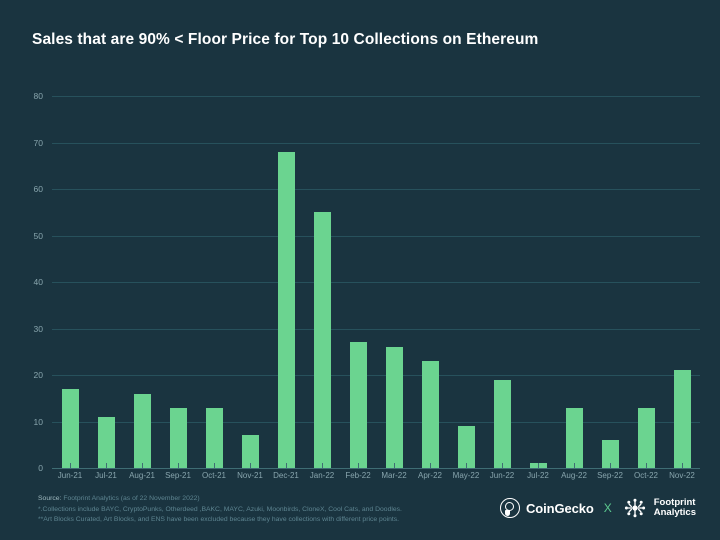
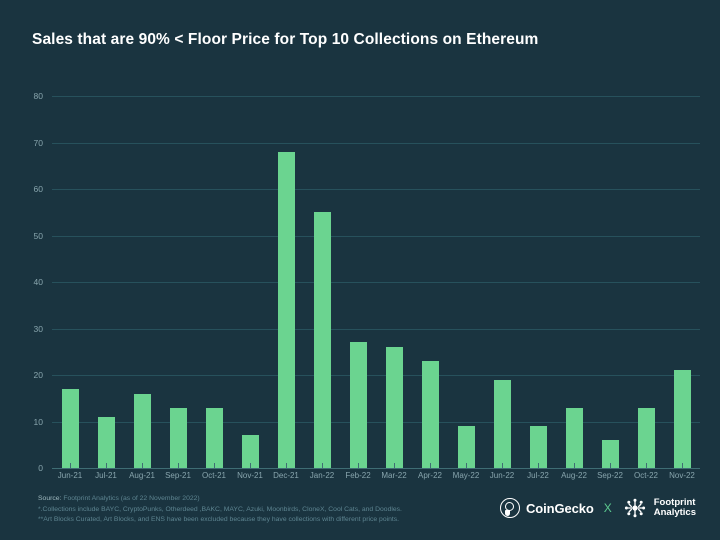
Jul-22: 1 -> 9
